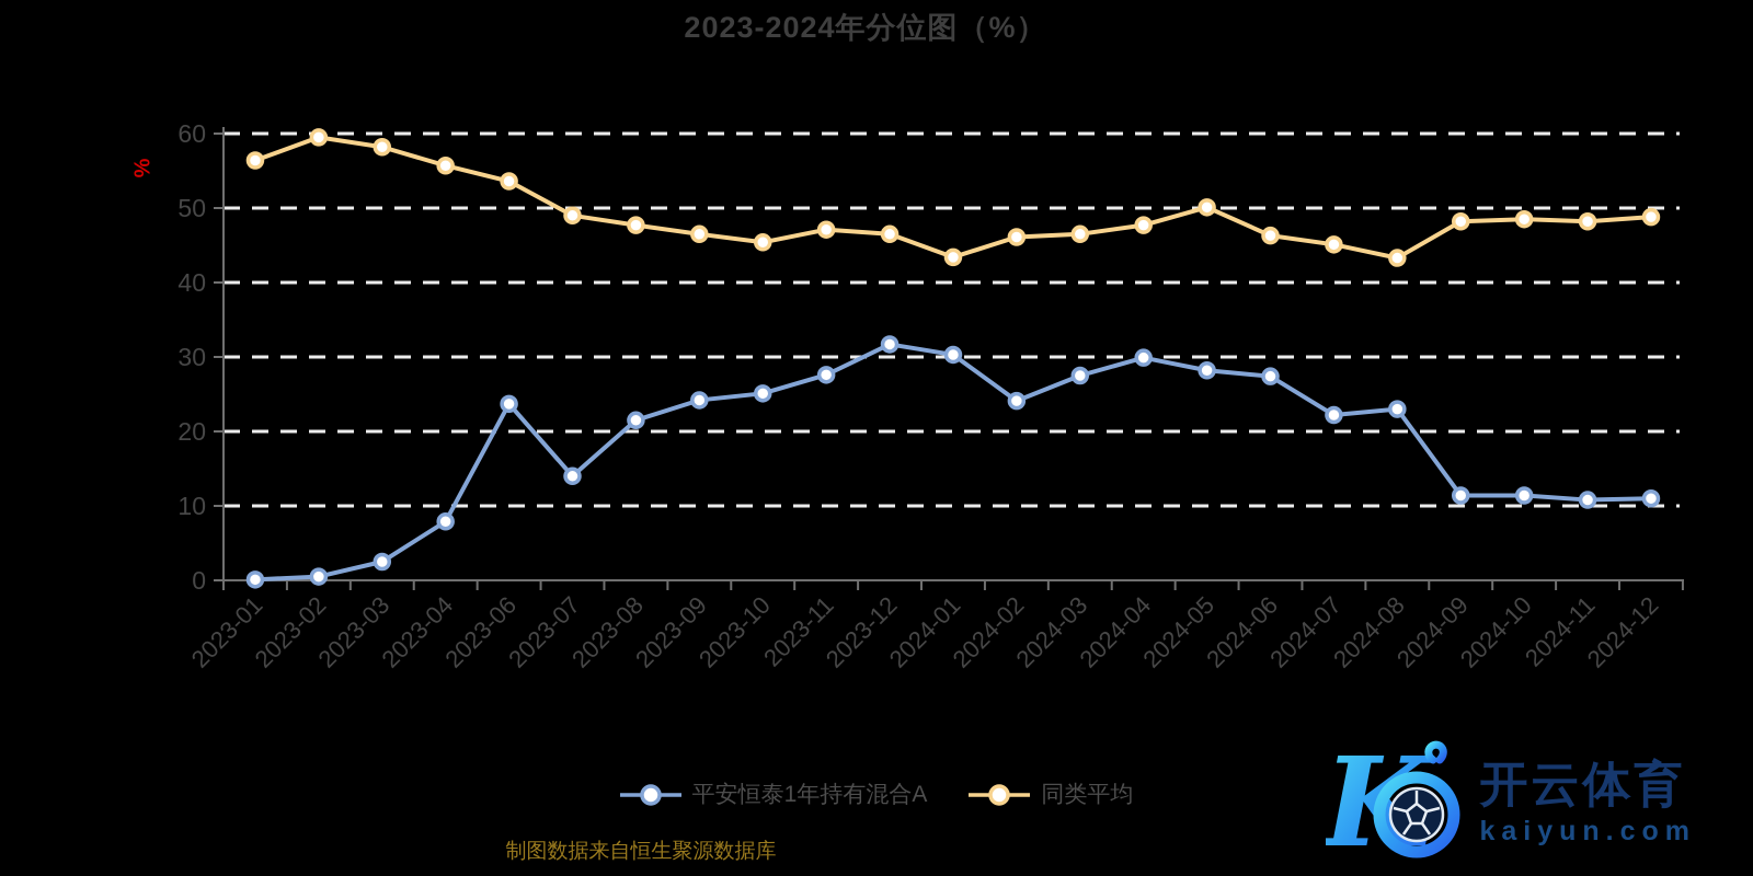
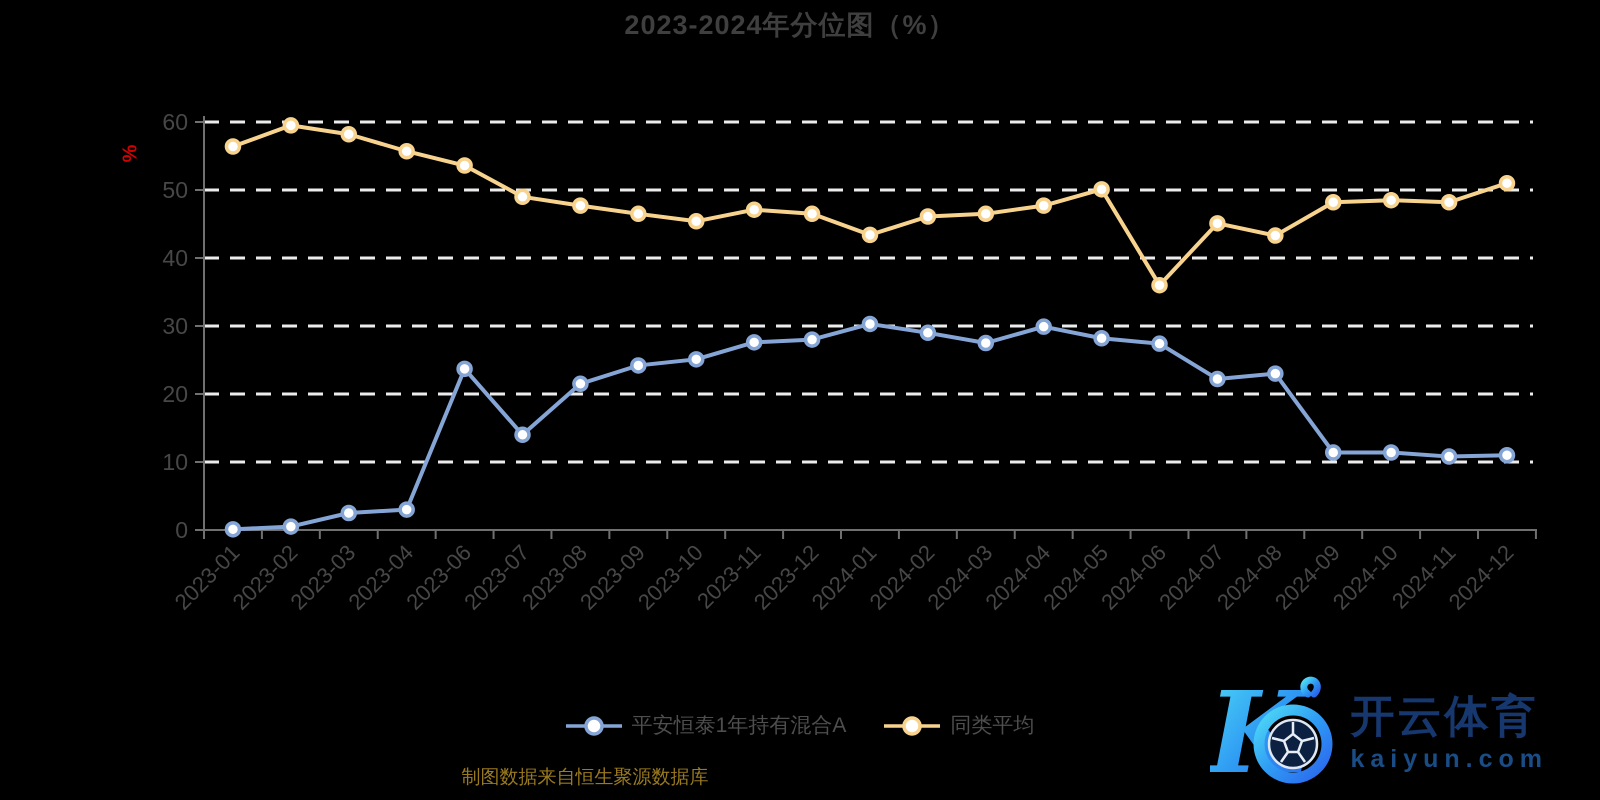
平安恒泰1年持有混合A/2023-04: 8 -> 3
平安恒泰1年持有混合A/2023-12: 32 -> 28
平安恒泰1年持有混合A/2024-02: 24 -> 29
同类平均/2024-06: 46 -> 36
同类平均/2024-12: 49 -> 51
